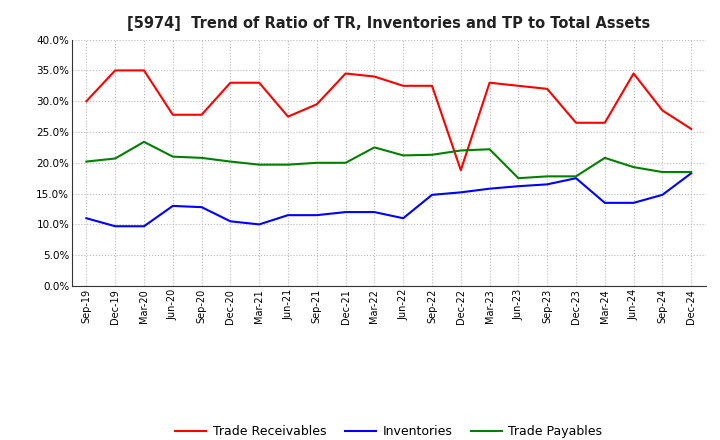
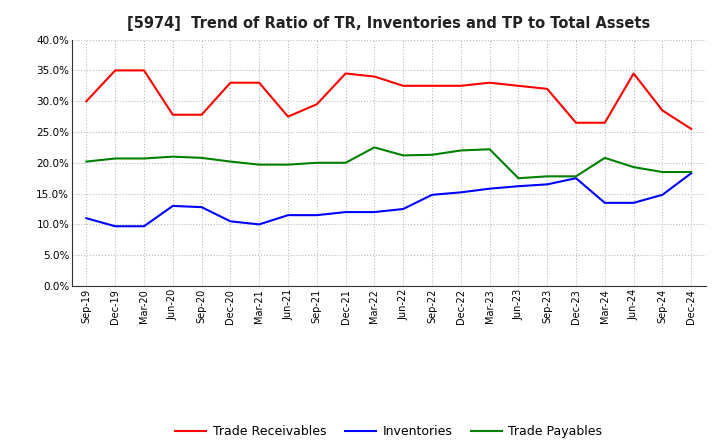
Trade Payables/Mar-20: 23.4% -> 20.7%
Inventories/Jun-22: 11.0% -> 12.5%
Trade Receivables/Dec-22: 18.8% -> 32.5%
